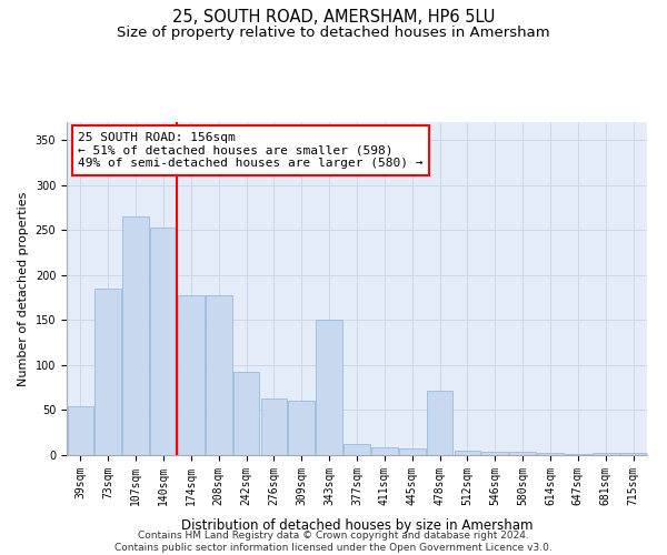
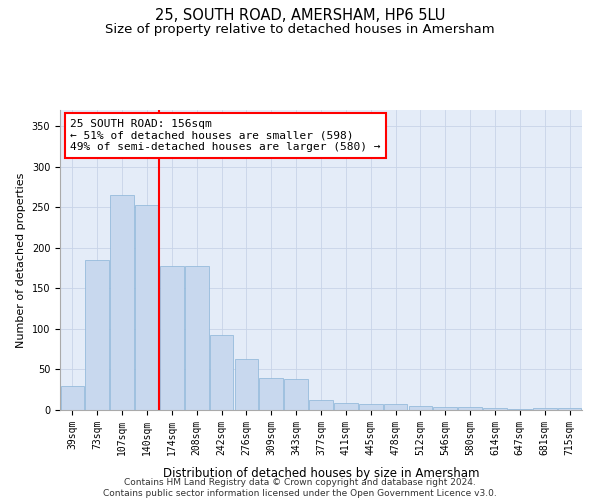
39sqm: 54 -> 29
309sqm: 60 -> 40
343sqm: 150 -> 38
478sqm: 72 -> 7
